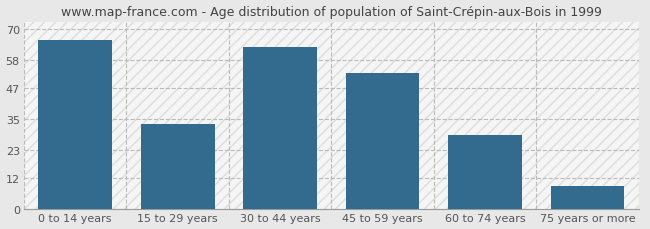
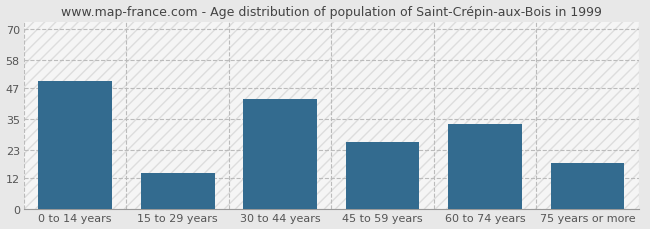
0 to 14 years: 66 -> 50
15 to 29 years: 33 -> 14
30 to 44 years: 63 -> 43
45 to 59 years: 53 -> 26
60 to 74 years: 29 -> 33
75 years or more: 9 -> 18
